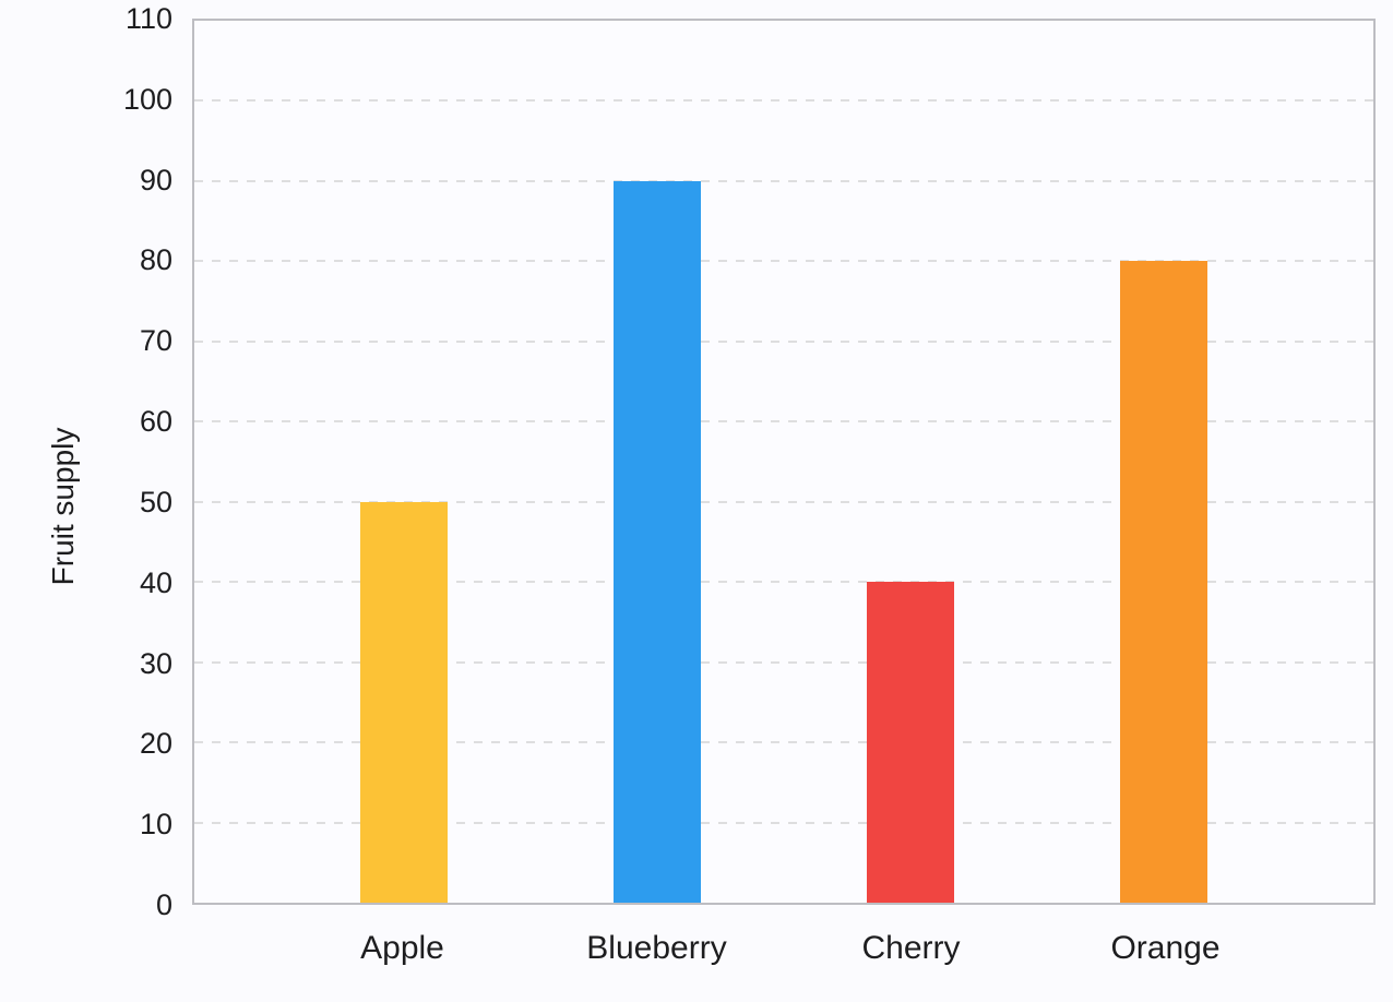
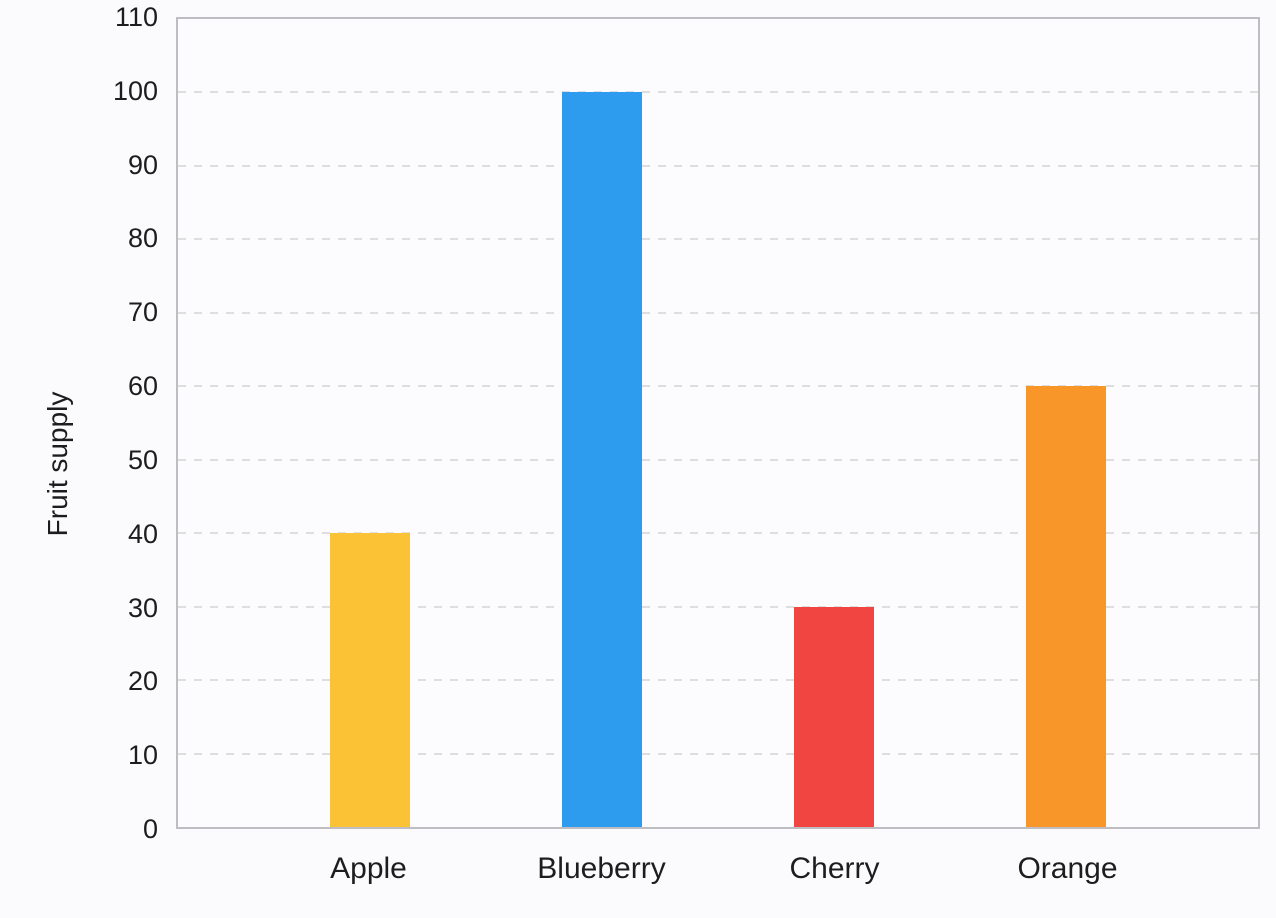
Apple: 50 -> 40
Blueberry: 90 -> 100
Cherry: 40 -> 30
Orange: 80 -> 60
